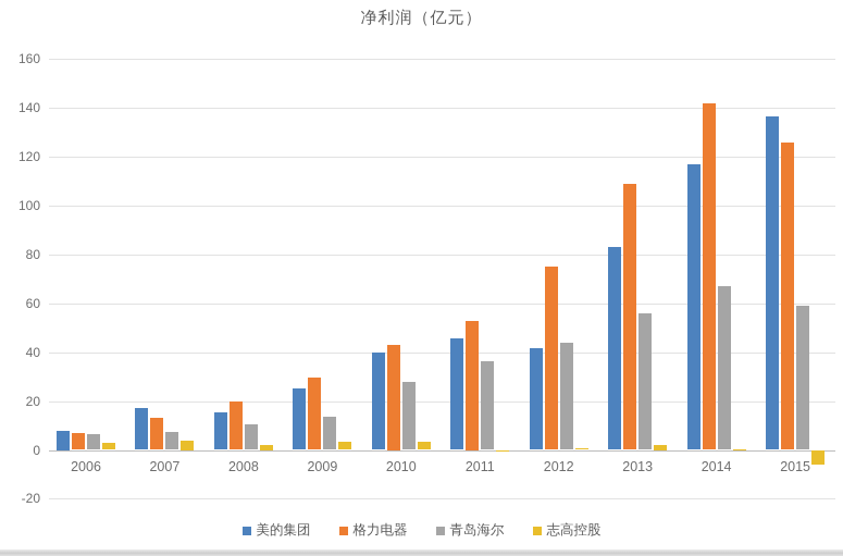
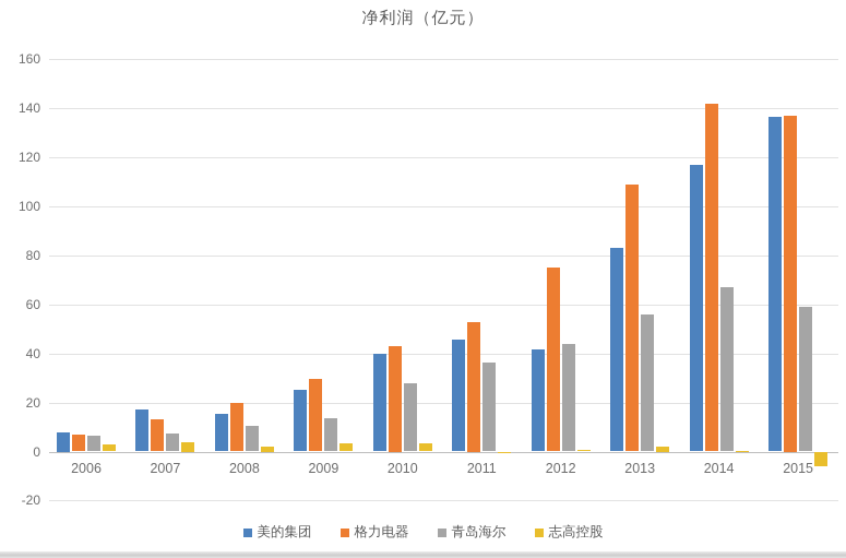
格力电器/2015: 126 -> 137
